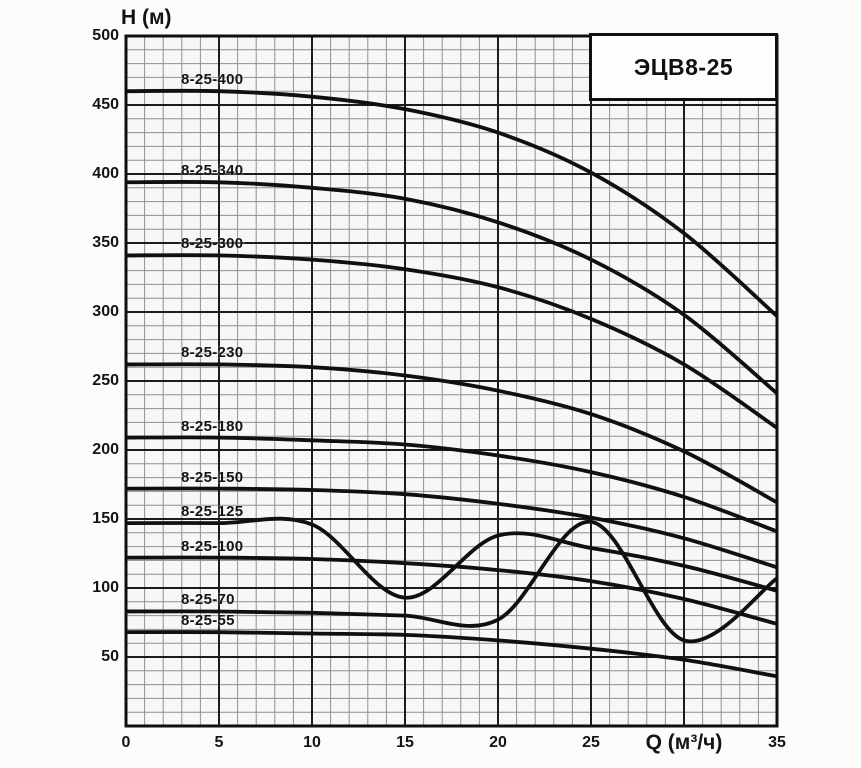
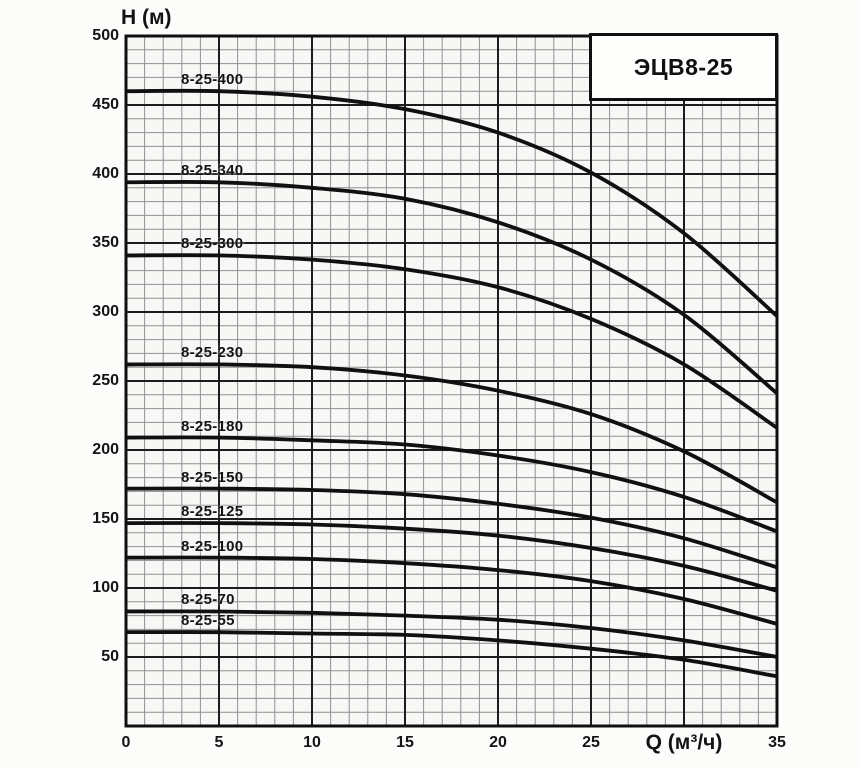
8-25-125/15: 93 -> 143
8-25-70/25: 148 -> 71
8-25-70/35: 107 -> 50
